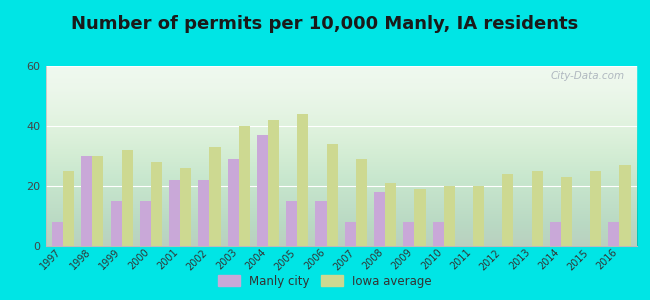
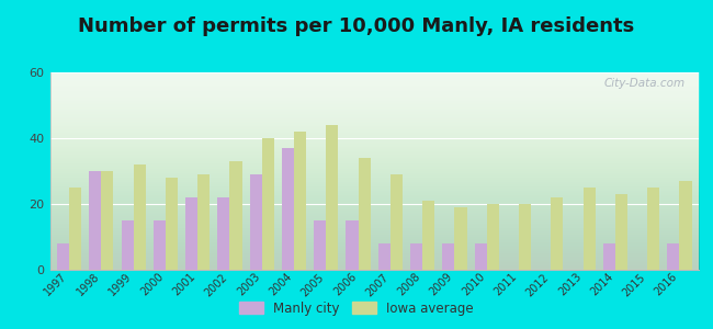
Iowa average/2001: 26 -> 29
Manly city/2008: 18 -> 8
Iowa average/2012: 24 -> 22
